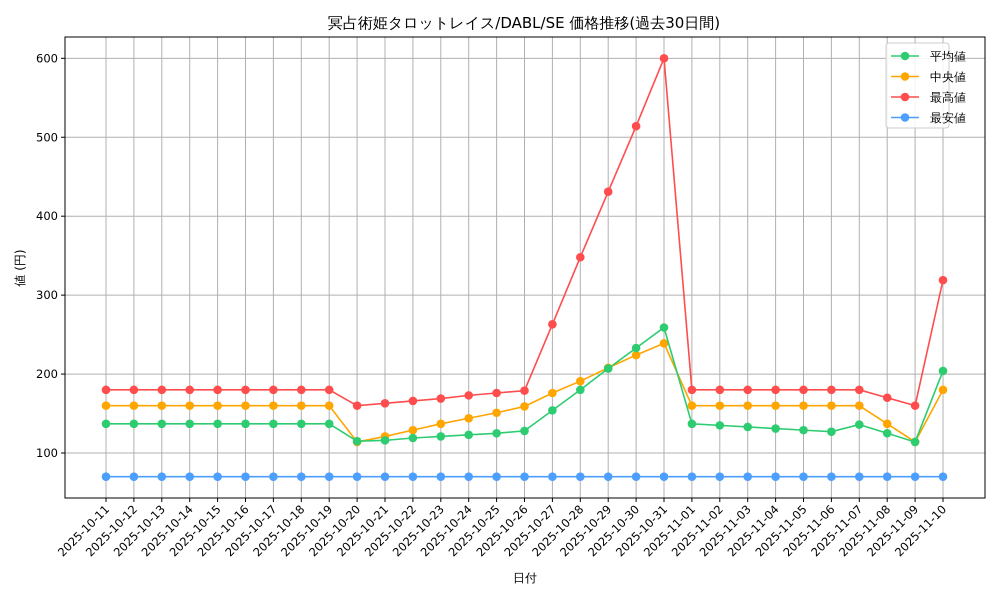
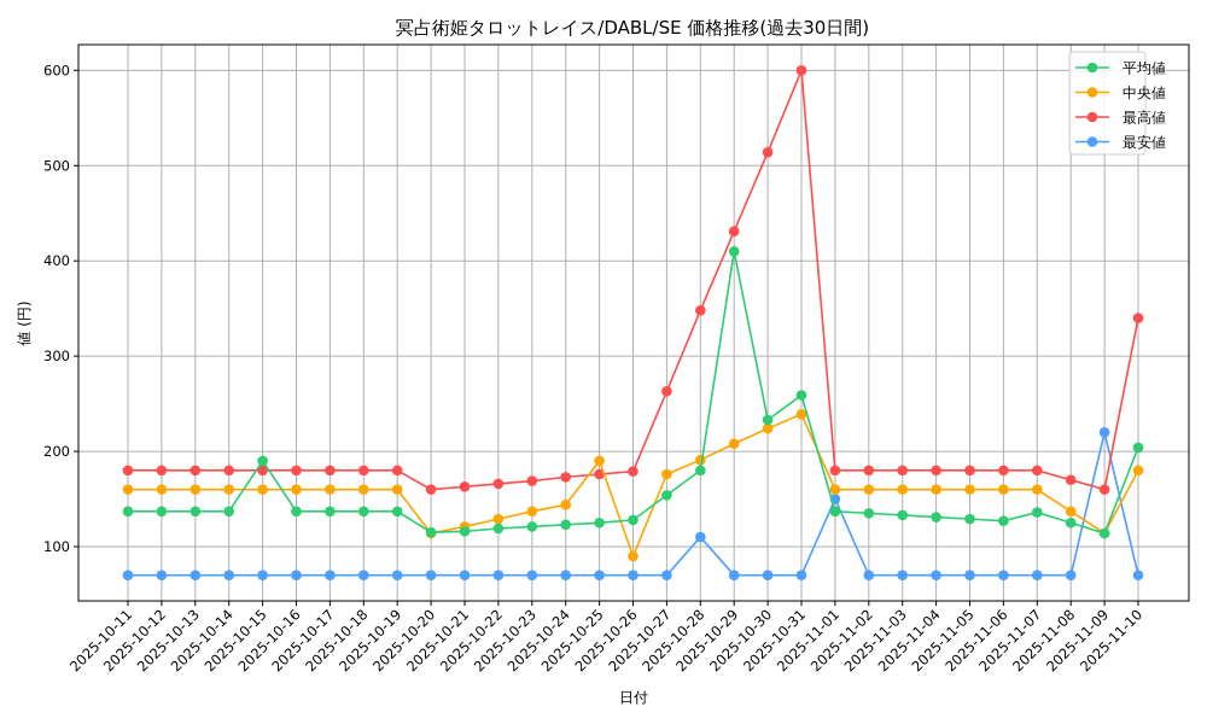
平均値/2025-10-15: 140 -> 190
中央値/2025-10-25: 150 -> 190
中央値/2025-10-26: 160 -> 90
最安値/2025-10-28: 70 -> 110
平均値/2025-10-29: 210 -> 410
最安値/2025-11-01: 70 -> 150
最安値/2025-11-09: 70 -> 220
最高値/2025-11-10: 320 -> 340
